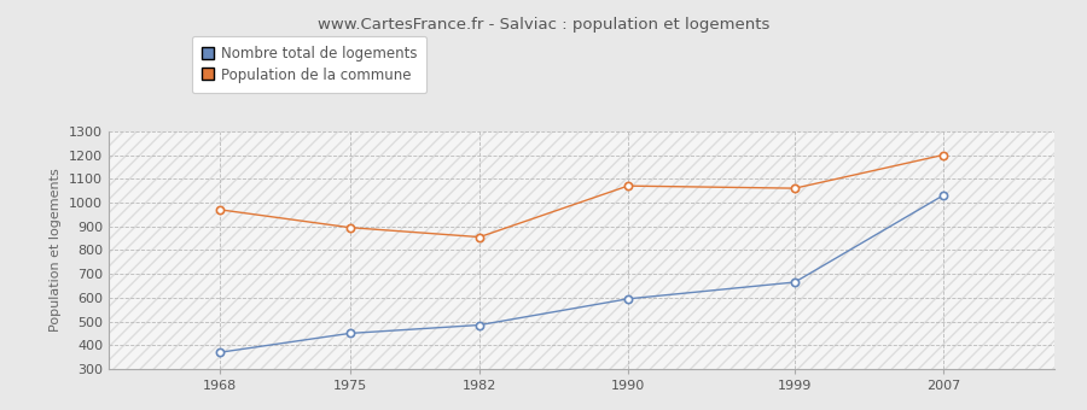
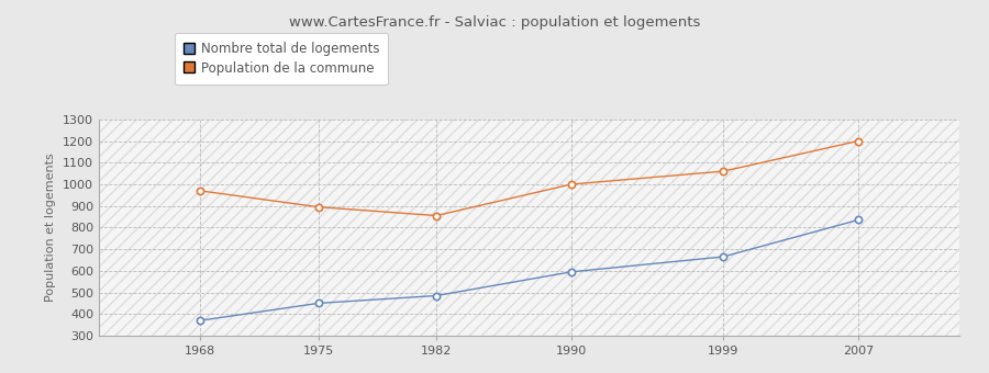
Population de la commune/1990: 1070 -> 1000
Nombre total de logements/2007: 1030 -> 840
